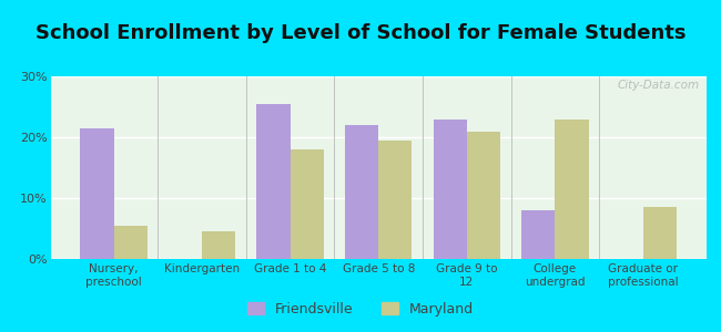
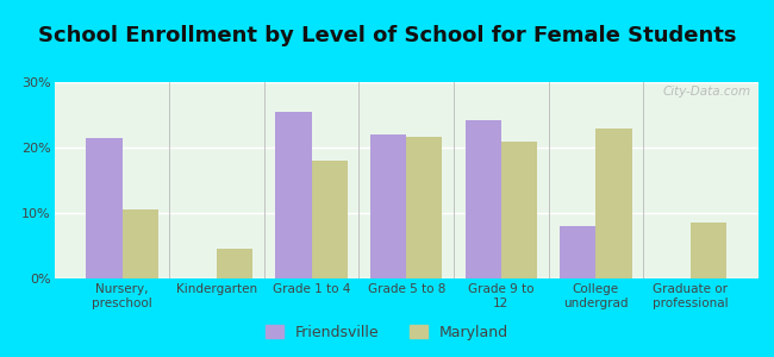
Maryland/Nursery, preschool: 5.5% -> 10.6%
Maryland/Grade 5 to 8: 19.5% -> 21.6%
Friendsville/Grade 9 to 12: 23.0% -> 24.2%
